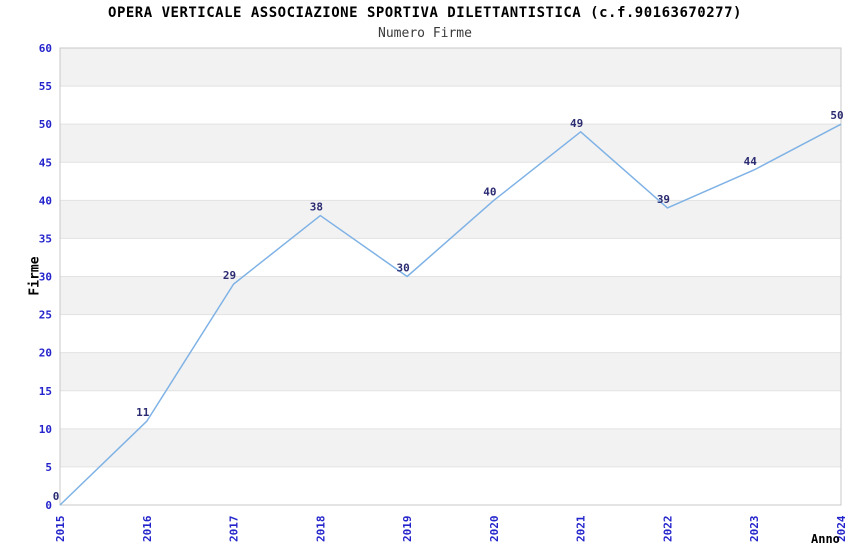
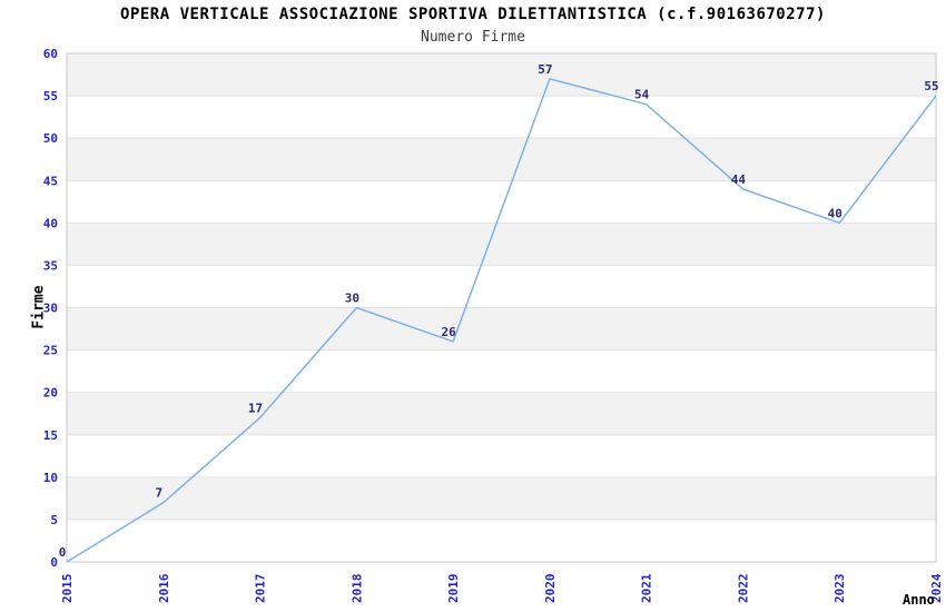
2016: 11 -> 7
2017: 29 -> 17
2018: 38 -> 30
2019: 30 -> 26
2020: 40 -> 57
2021: 49 -> 54
2022: 39 -> 44
2023: 44 -> 40
2024: 50 -> 55
